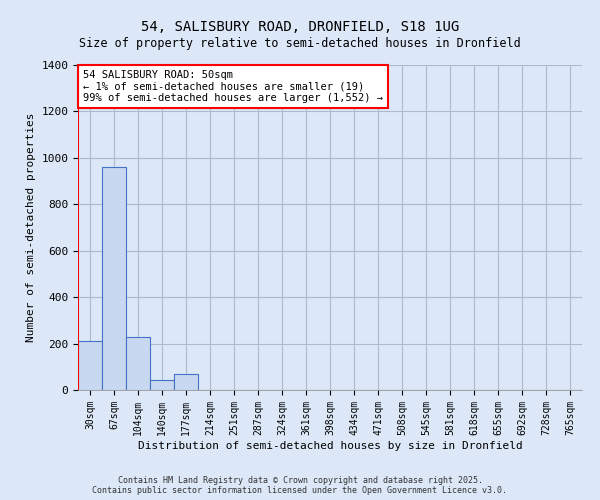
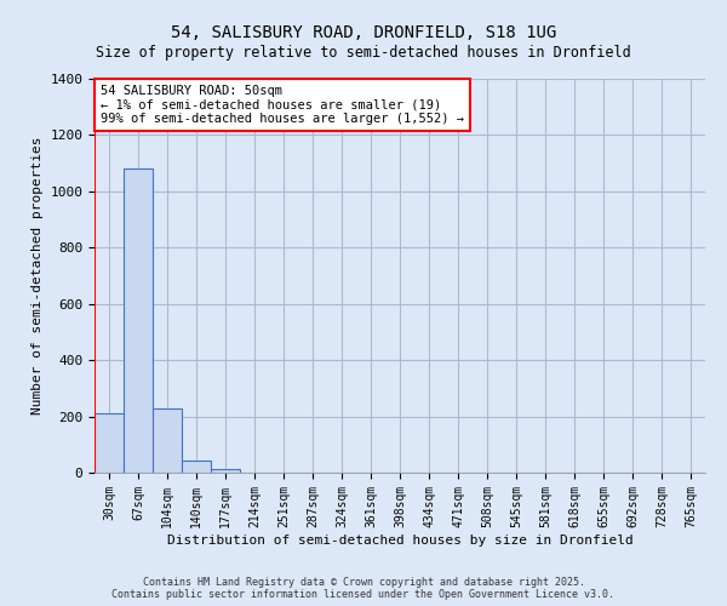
67sqm: 960 -> 1080
177sqm: 70 -> 15
